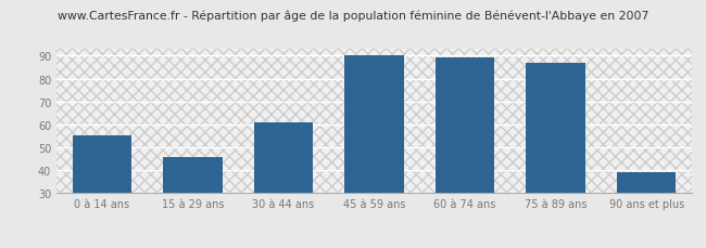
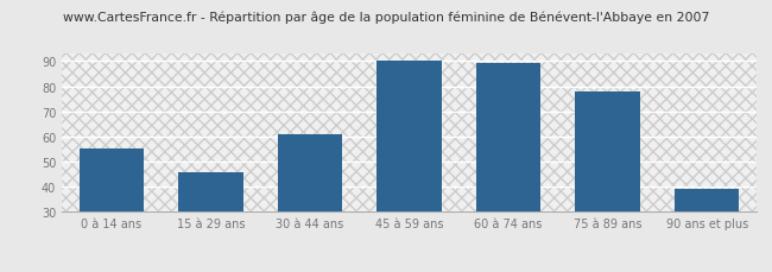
75 à 89 ans: 87 -> 78
